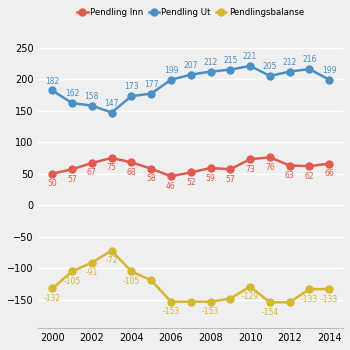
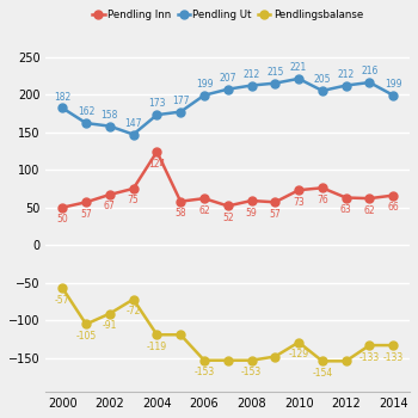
Pendlingsbalanse/2000: -132 -> -57
Pendling Inn/2004: 68 -> 124
Pendlingsbalanse/2004: -105 -> -119
Pendling Inn/2006: 46 -> 62
